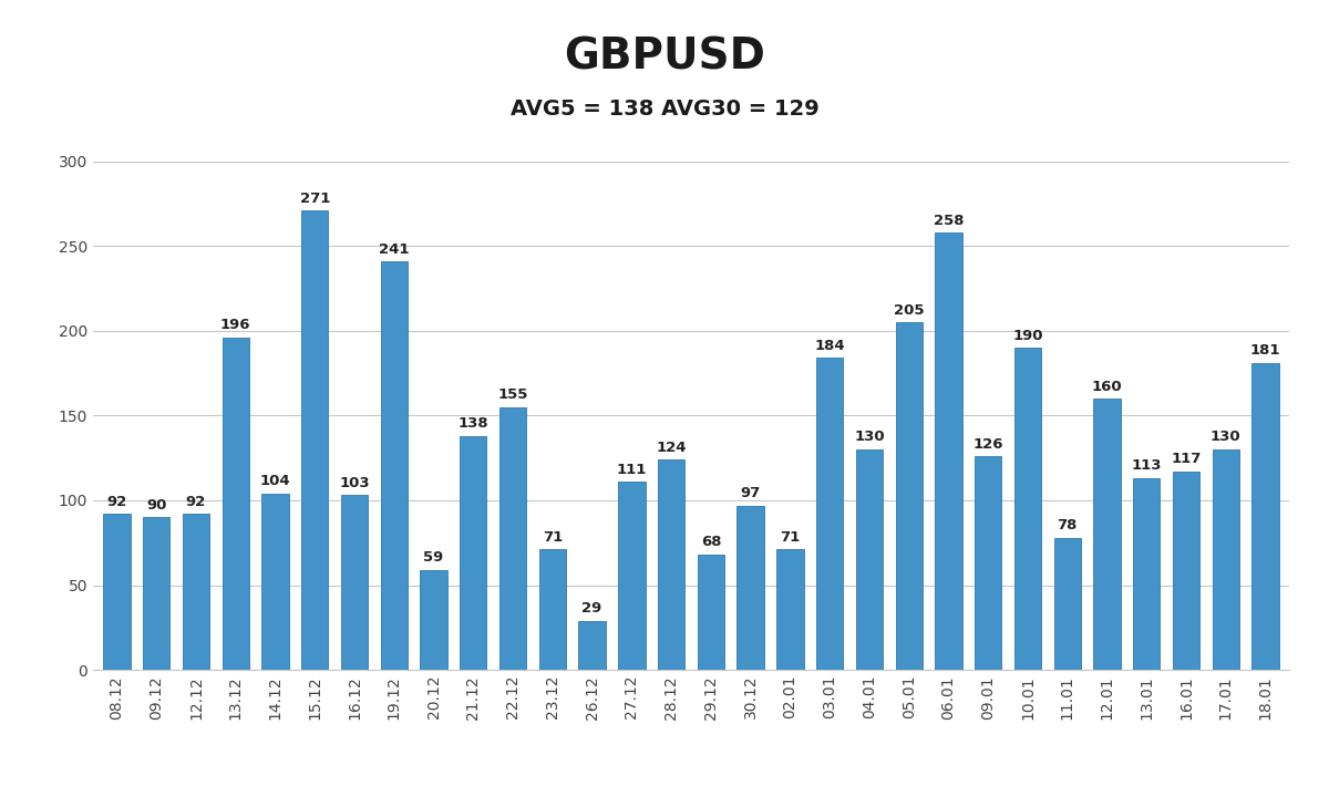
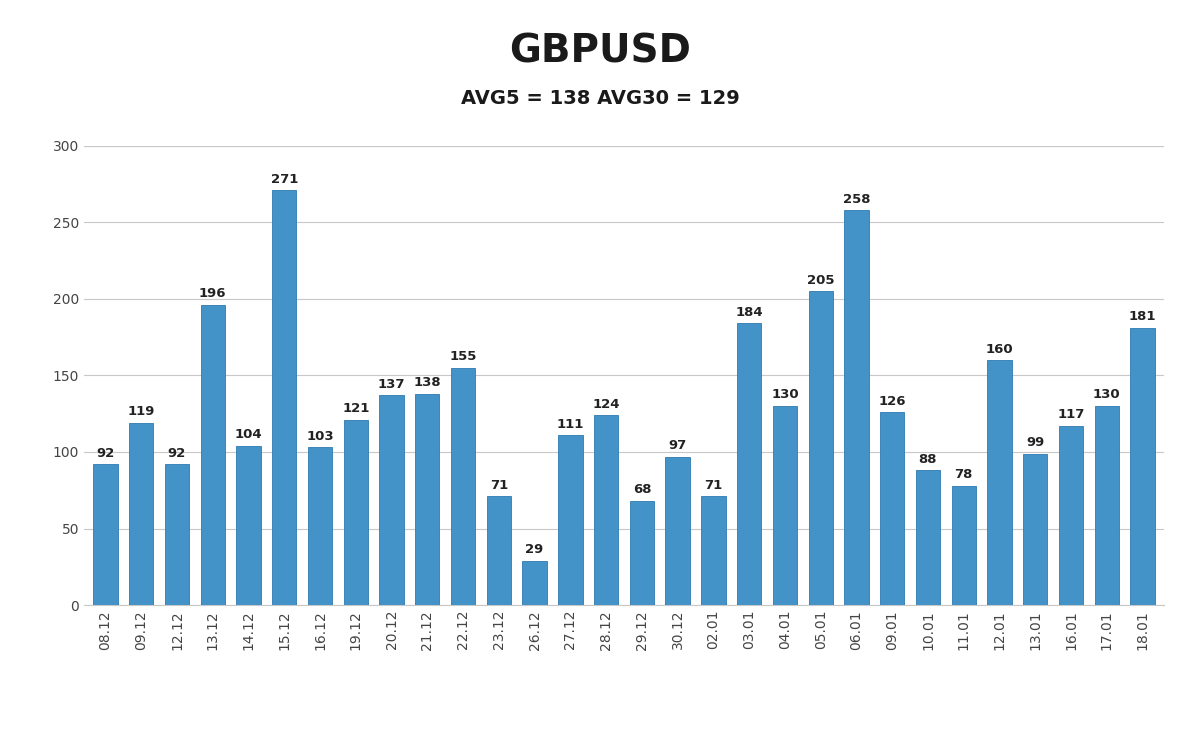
09.12: 90 -> 119
19.12: 241 -> 121
20.12: 59 -> 137
10.01: 190 -> 88
13.01: 113 -> 99
